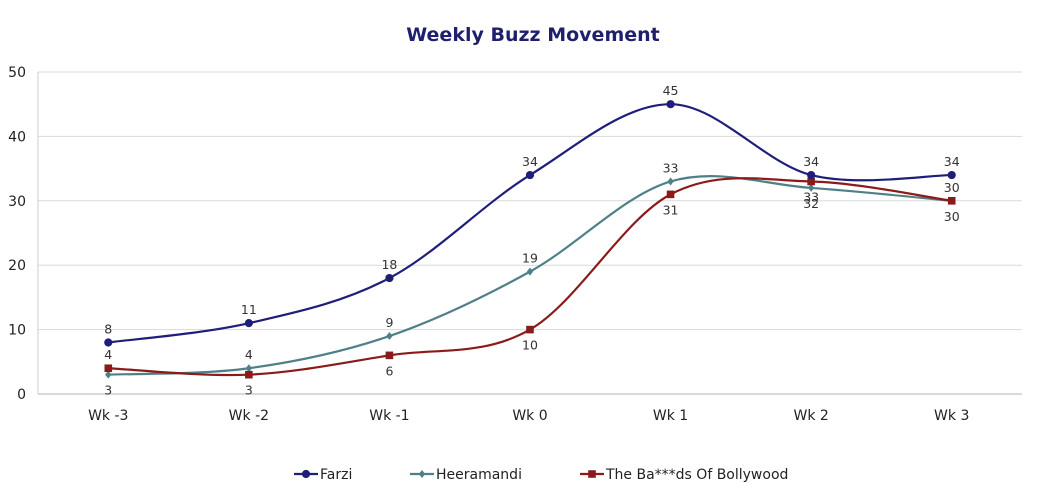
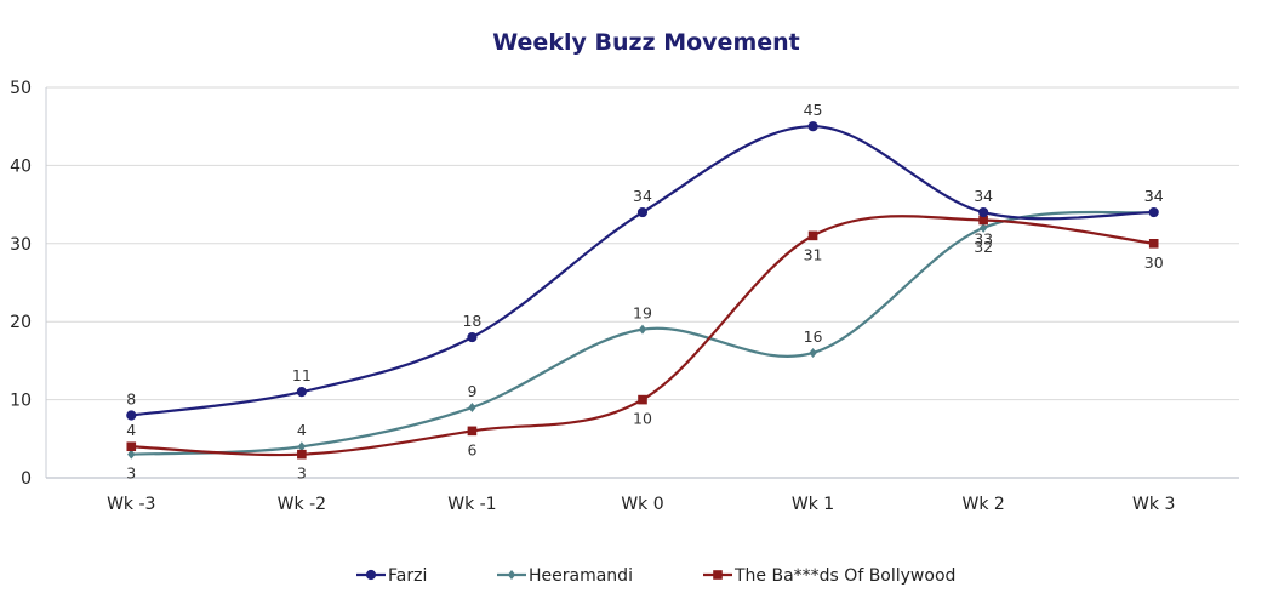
Heeramandi/Wk 1: 33 -> 16
Heeramandi/Wk 3: 30 -> 34
